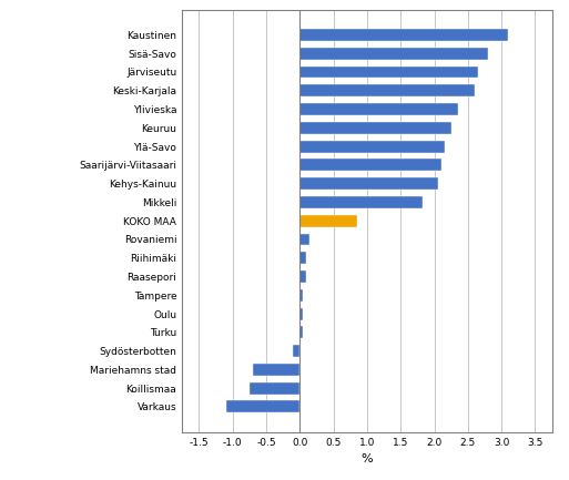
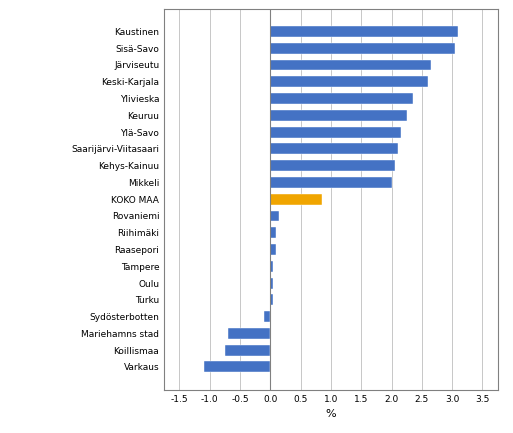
Sisä-Savo: 2.80 -> 3.05
Mikkeli: 1.82 -> 2.00
